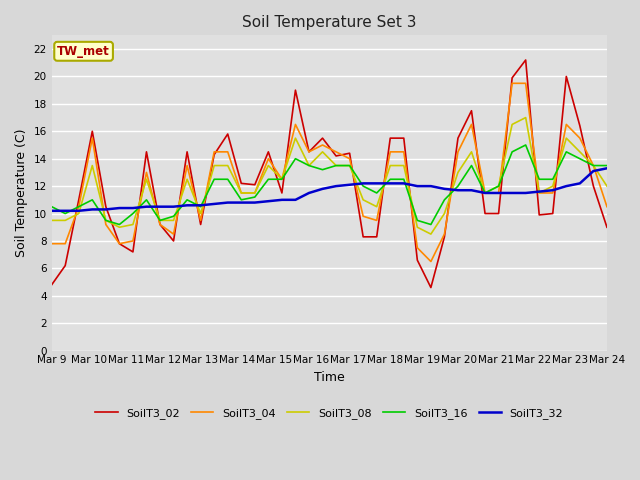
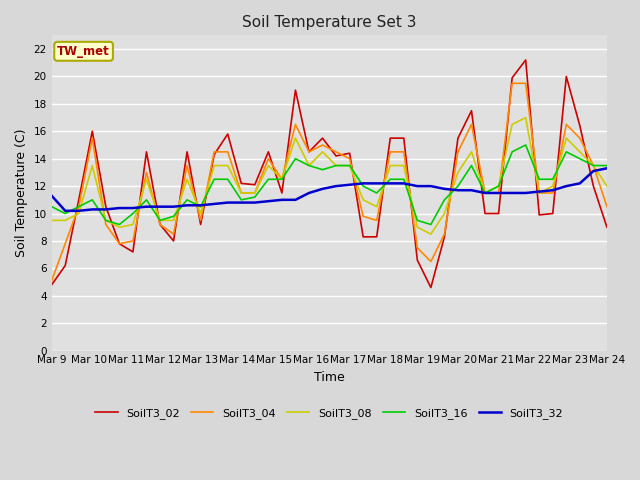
SoilT3_04/Mar 9: 7.8 -> 5.1
SoilT3_32/Mar 9: 10.2 -> 11.3
